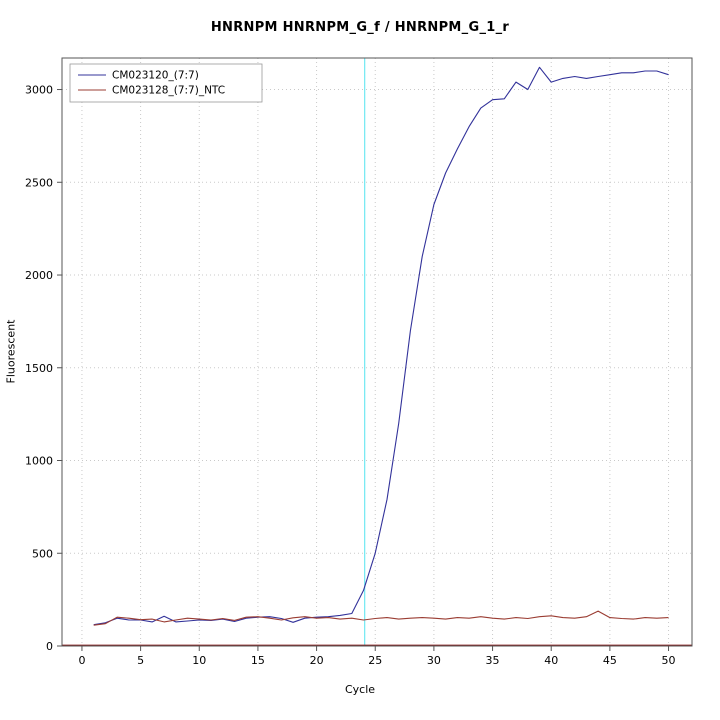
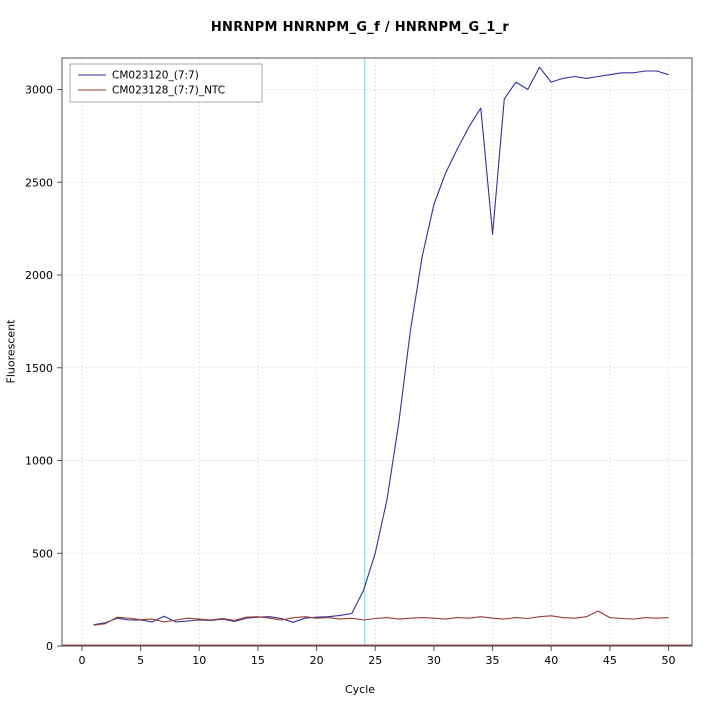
CM023120_(7:7)/35: 2940 -> 2220
